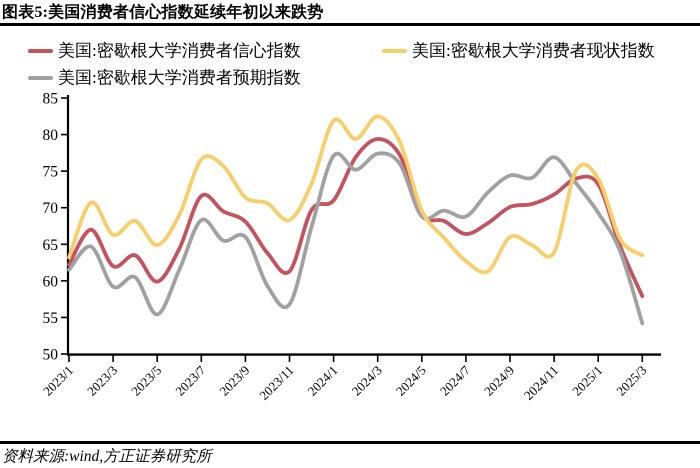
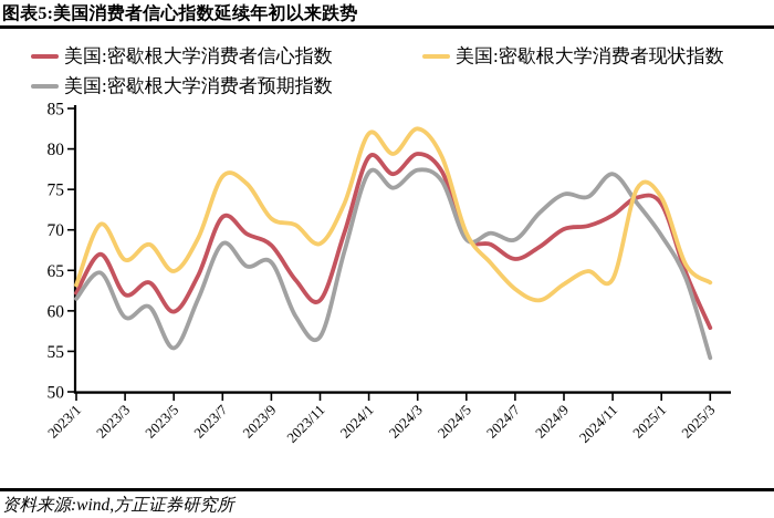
美国:密歇根大学消费者信心指数/2024/1: 71 -> 79
美国:密歇根大学消费者现状指数/2024/9: 66 -> 63
